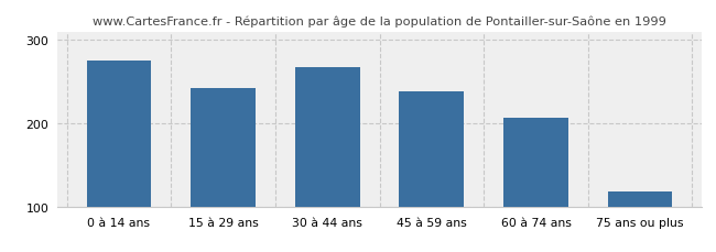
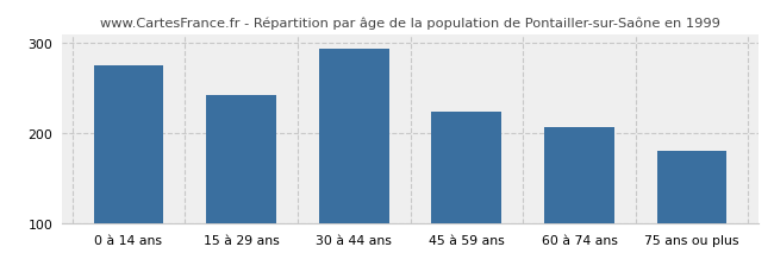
30 à 44 ans: 268 -> 294
45 à 59 ans: 238 -> 224
75 ans ou plus: 118 -> 180
